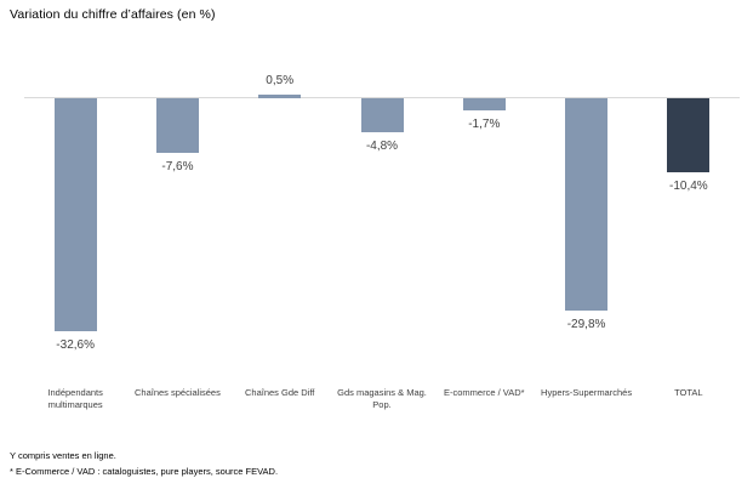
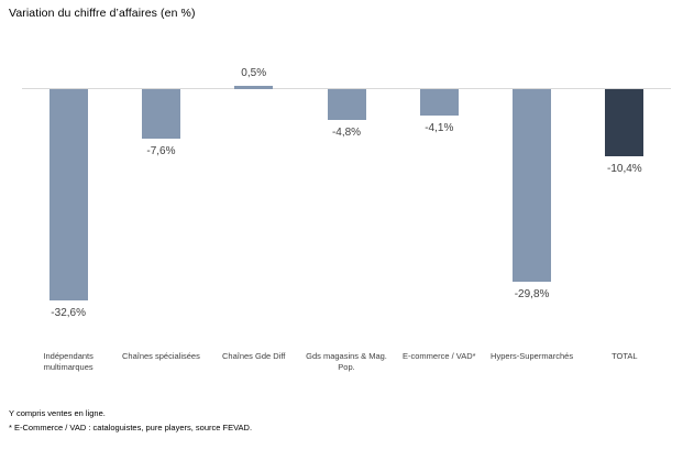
E-commerce / VAD*: -1,7% -> -4,1%
